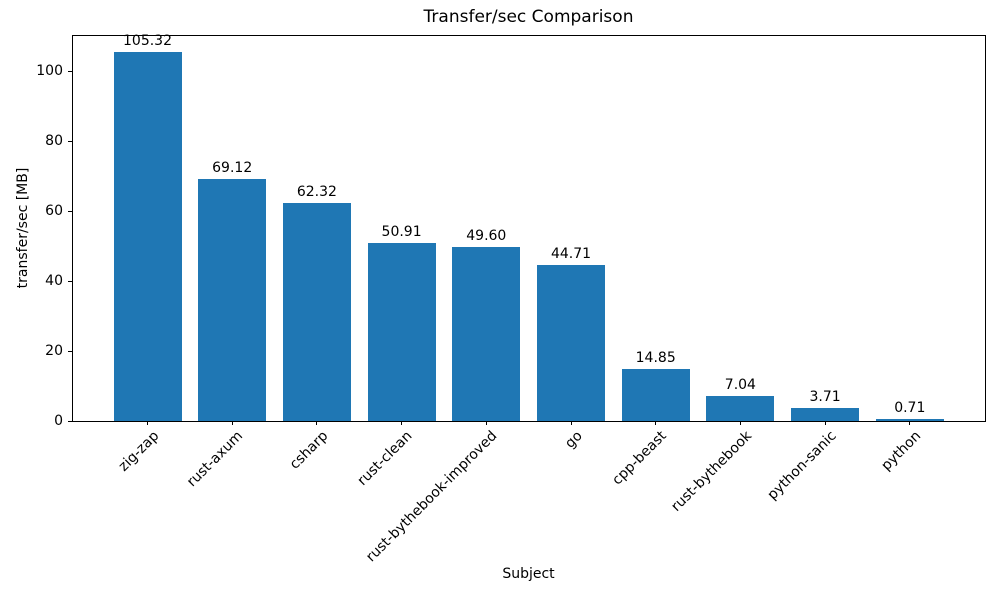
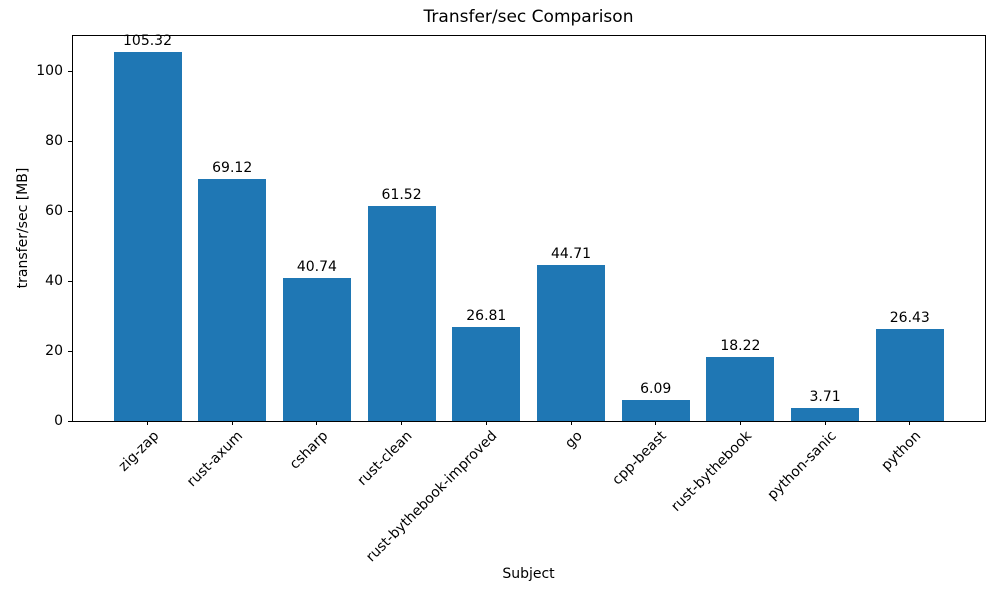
csharp: 62.32 -> 40.74
rust-clean: 50.91 -> 61.52
rust-bythebook-improved: 49.60 -> 26.81
cpp-beast: 14.85 -> 6.09
rust-bythebook: 7.04 -> 18.22
python: 0.71 -> 26.43
